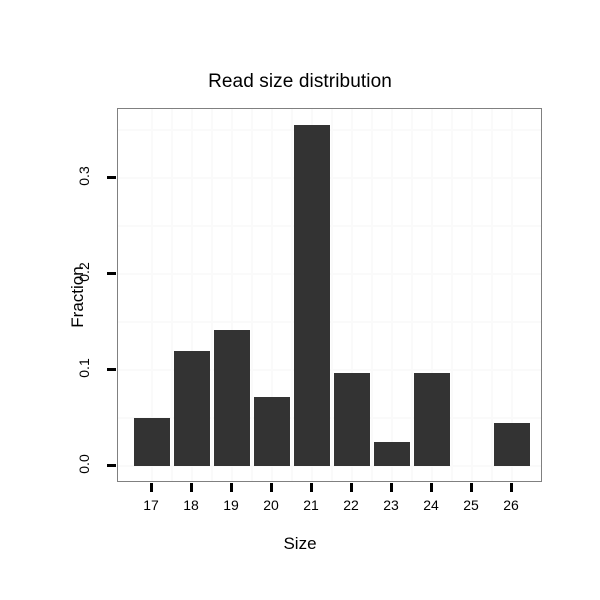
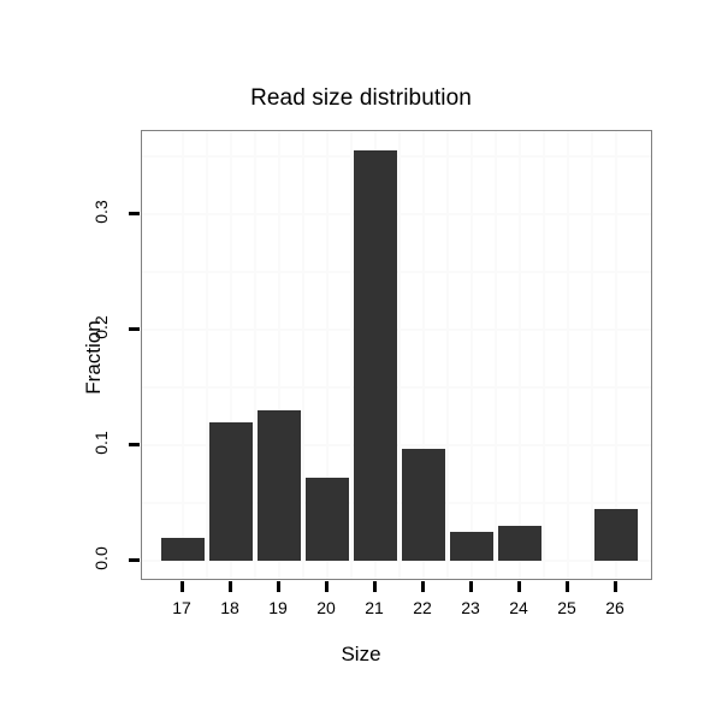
17: 0.05 -> 0.02
19: 0.14 -> 0.13
24: 0.10 -> 0.03
